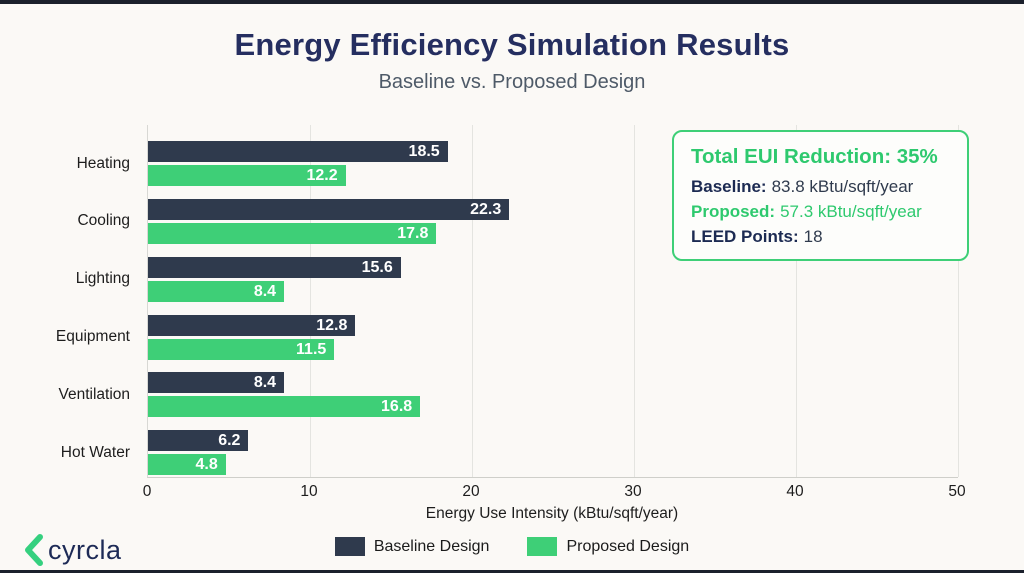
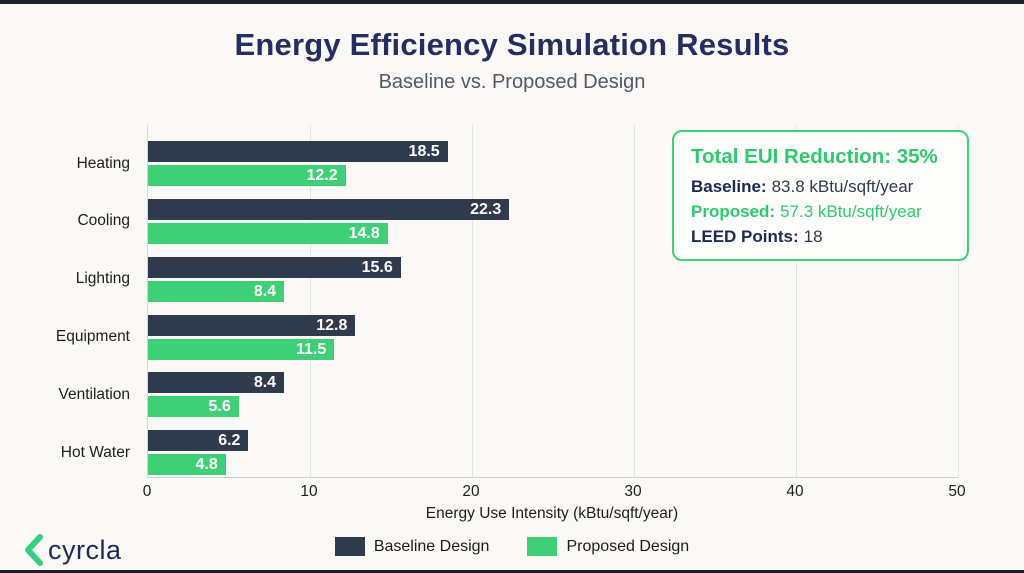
Proposed Design/Cooling: 17.8 -> 14.8
Proposed Design/Ventilation: 16.8 -> 5.6
